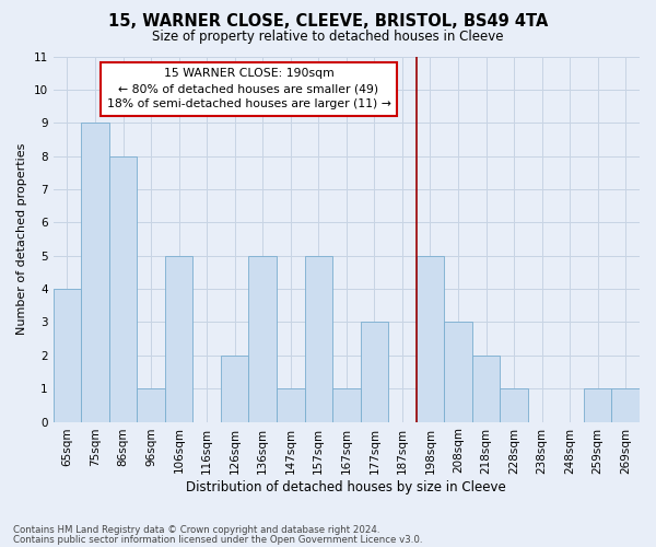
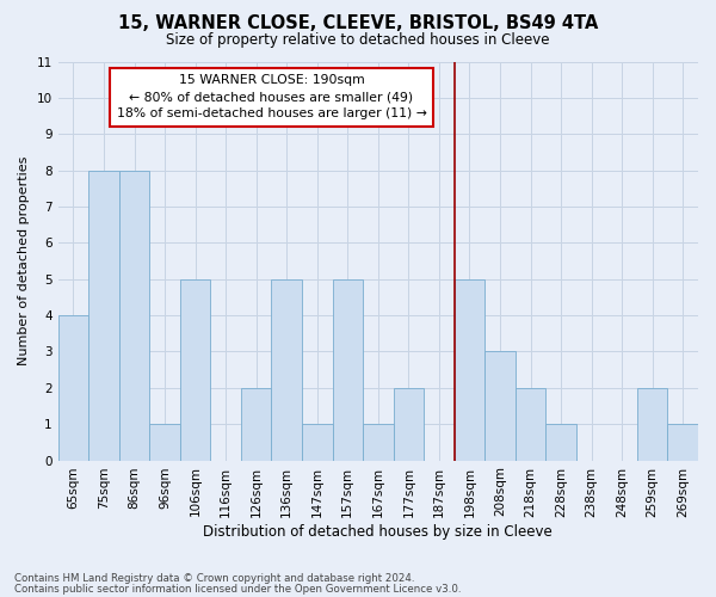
75sqm: 9 -> 8
177sqm: 3 -> 2
259sqm: 1 -> 2
